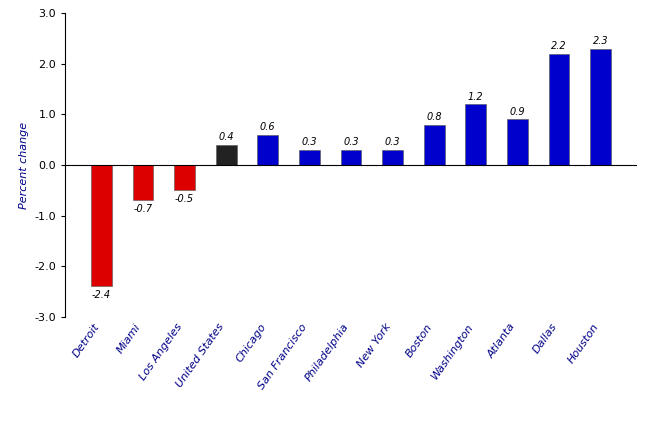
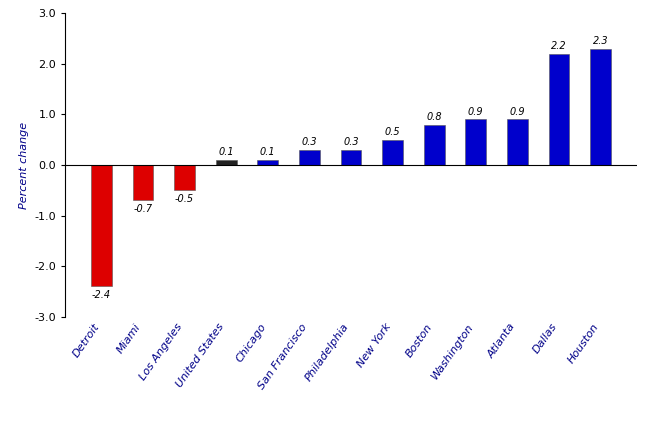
United States: 0.4 -> 0.1
Chicago: 0.6 -> 0.1
New York: 0.3 -> 0.5
Washington: 1.2 -> 0.9
